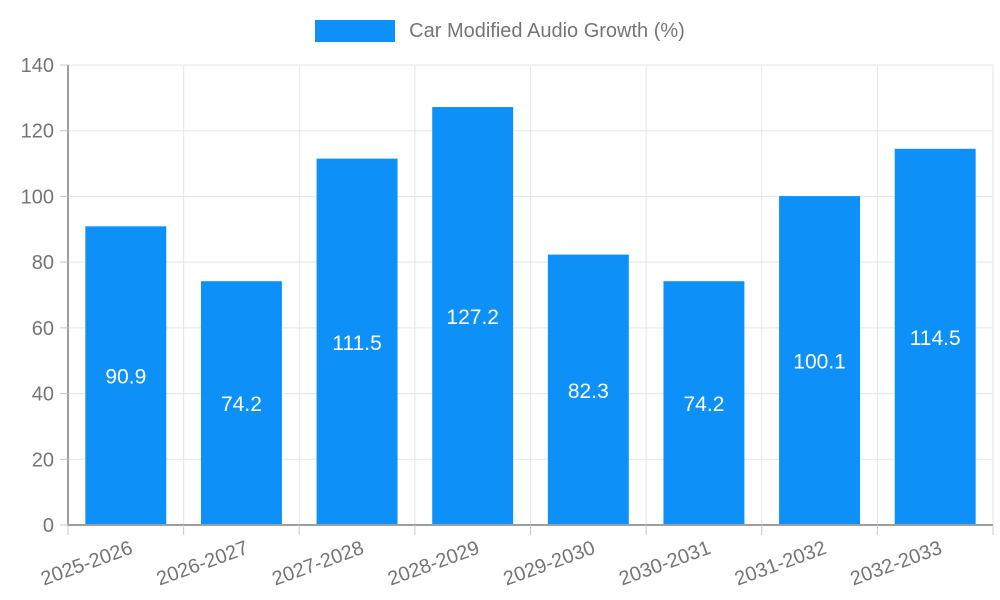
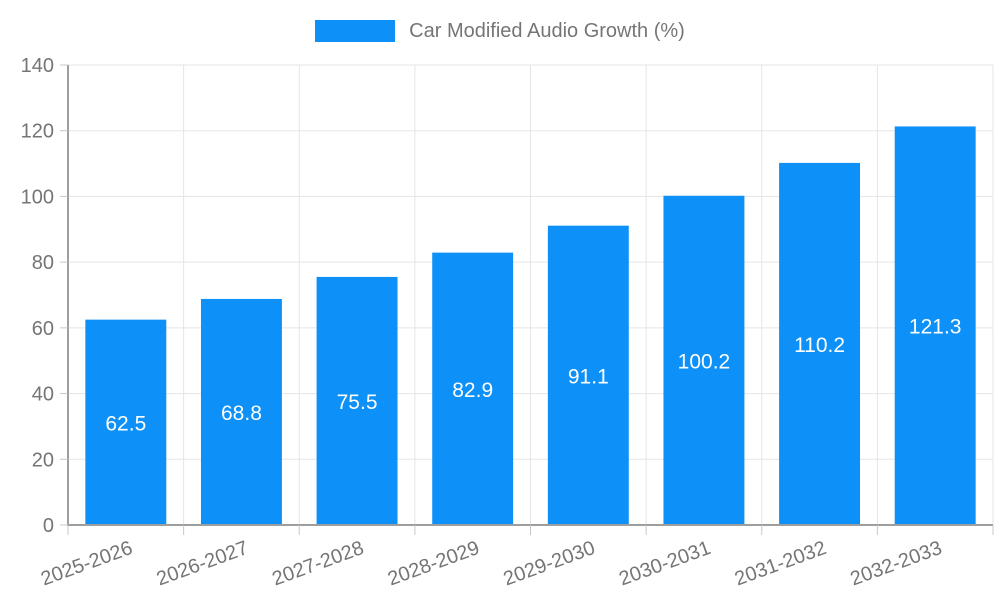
2025-2026: 90.9 -> 62.5
2026-2027: 74.2 -> 68.8
2027-2028: 111.5 -> 75.5
2028-2029: 127.2 -> 82.9
2029-2030: 82.3 -> 91.1
2030-2031: 74.2 -> 100.2
2031-2032: 100.1 -> 110.2
2032-2033: 114.5 -> 121.3
